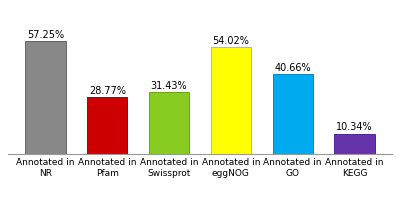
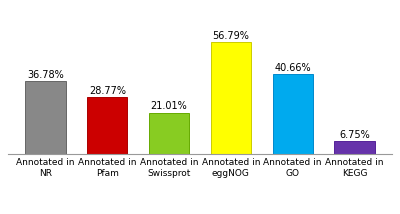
Annotated in NR: 57.25% -> 36.78%
Annotated in Swissprot: 31.43% -> 21.01%
Annotated in eggNOG: 54.02% -> 56.79%
Annotated in KEGG: 10.34% -> 6.75%
